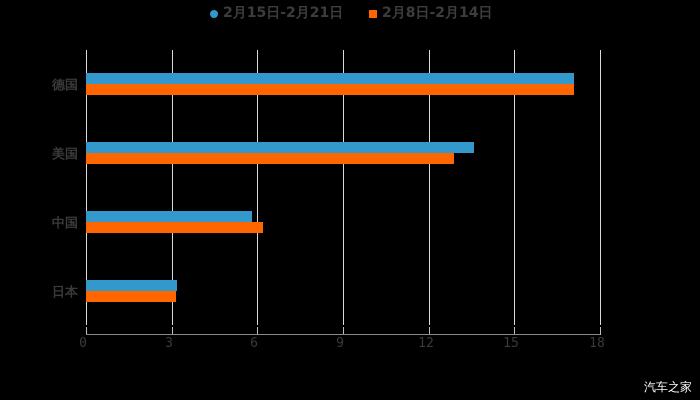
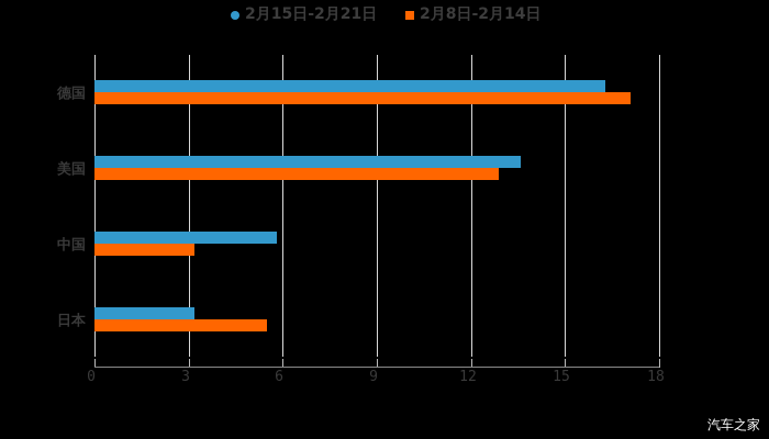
2月15日-2月21日/德国: 17.1 -> 16.3
2月8日-2月14日/中国: 6.2 -> 3.2
2月8日-2月14日/日本: 3.1 -> 5.5
